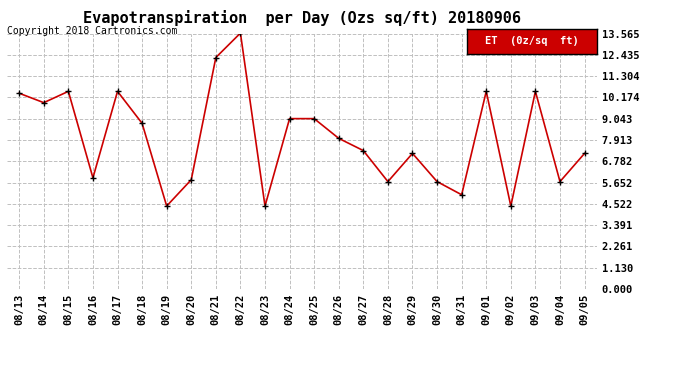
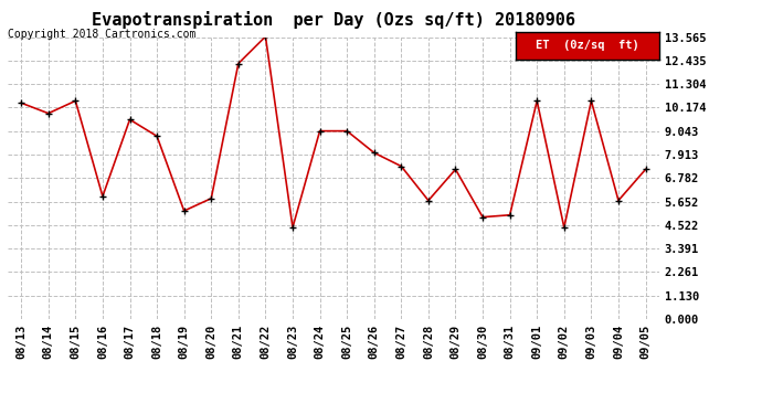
08/17: 10.5 -> 9.6
08/19: 4.4 -> 5.2
08/30: 5.7 -> 4.9
